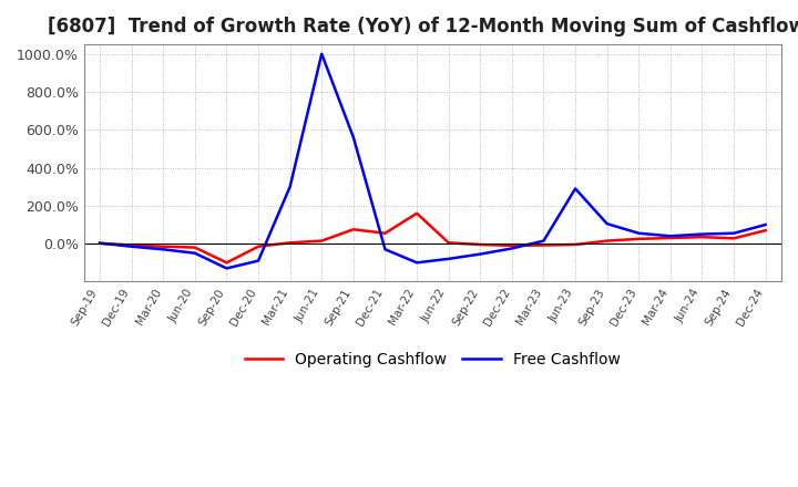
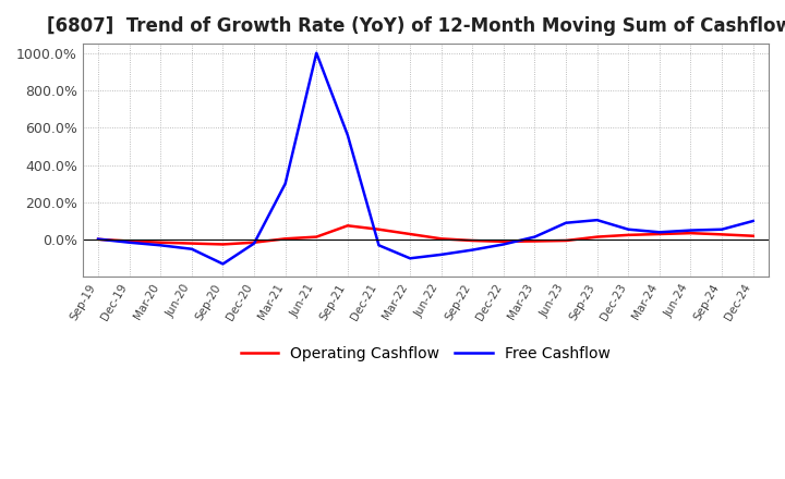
Operating Cashflow/Sep-20: -100% -> -20%
Free Cashflow/Dec-20: -90% -> -20%
Operating Cashflow/Mar-22: 160% -> 30%
Free Cashflow/Jun-23: 290% -> 90%
Operating Cashflow/Dec-24: 70% -> 20%
